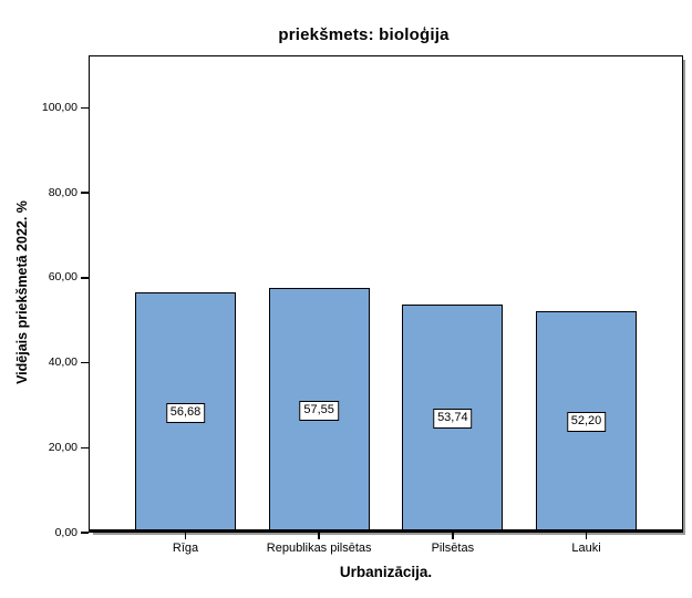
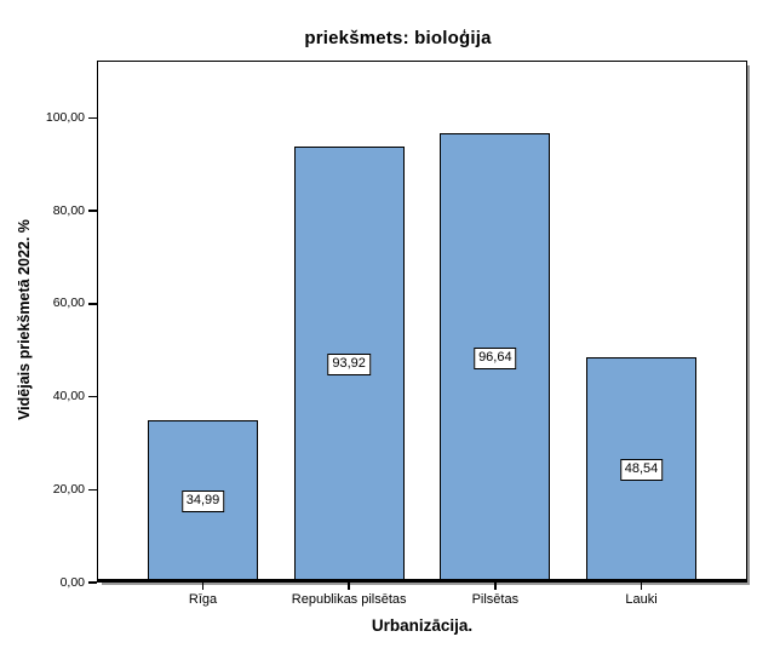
Rīga: 56,68 -> 34,99
Republikas pilsētas: 57,55 -> 93,92
Pilsētas: 53,74 -> 96,64
Lauki: 52,20 -> 48,54
